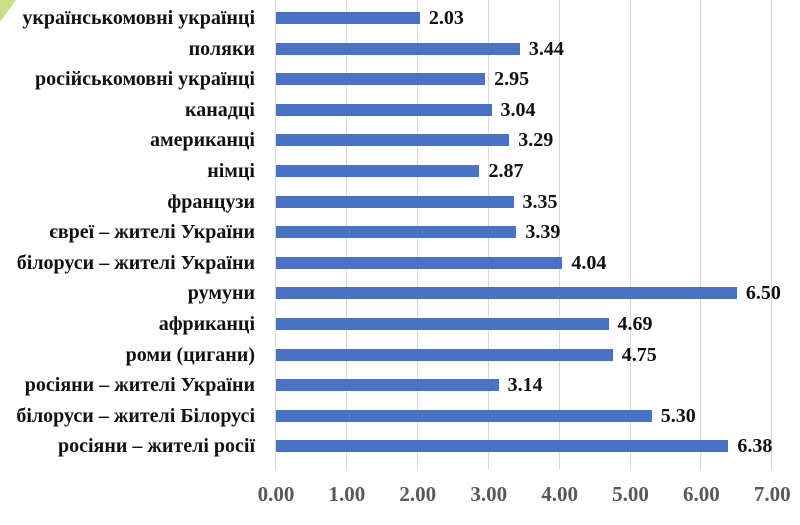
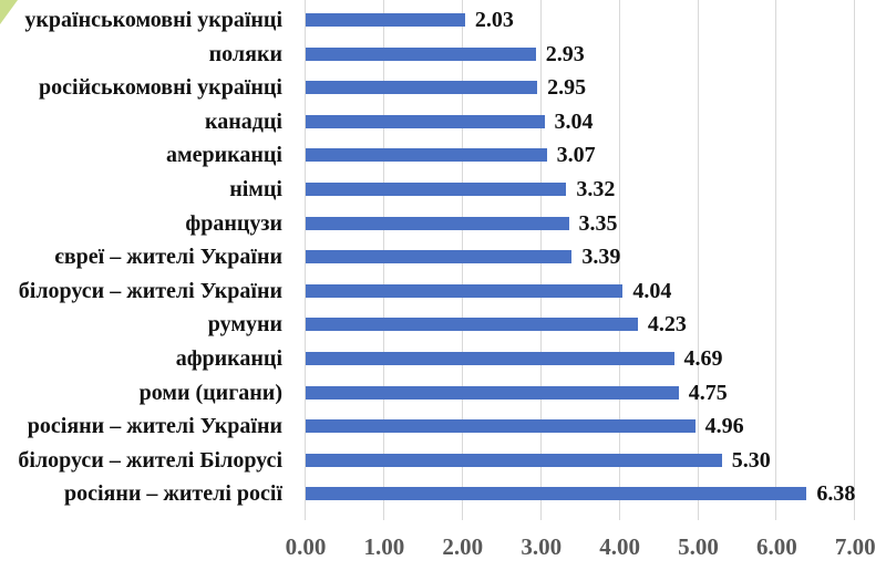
поляки: 3.44 -> 2.93
американці: 3.29 -> 3.07
німці: 2.87 -> 3.32
румуни: 6.50 -> 4.23
росіяни – жителі України: 3.14 -> 4.96
